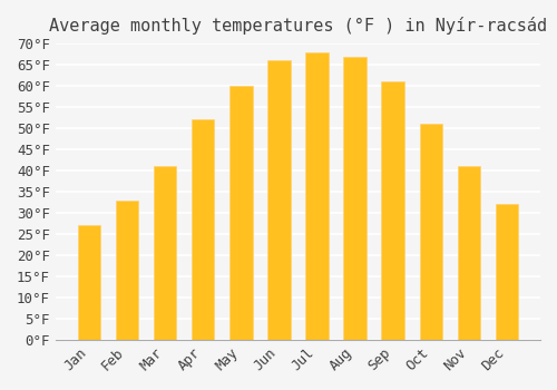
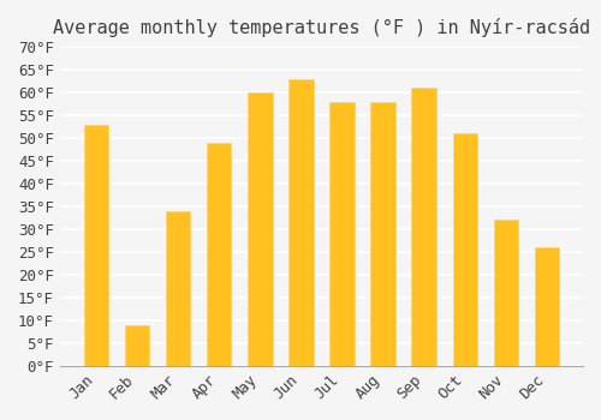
Jan: 27°F -> 53°F
Feb: 33°F -> 9°F
Mar: 41°F -> 34°F
Apr: 52°F -> 49°F
Jun: 66°F -> 63°F
Jul: 68°F -> 58°F
Aug: 67°F -> 58°F
Nov: 41°F -> 32°F
Dec: 32°F -> 26°F
